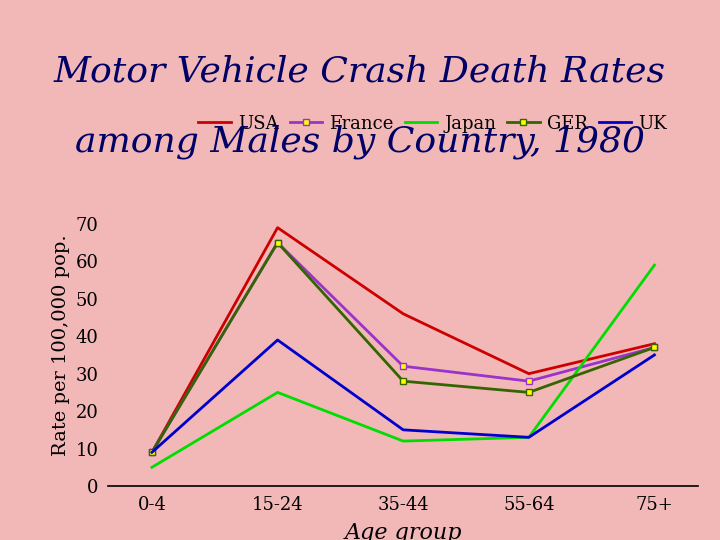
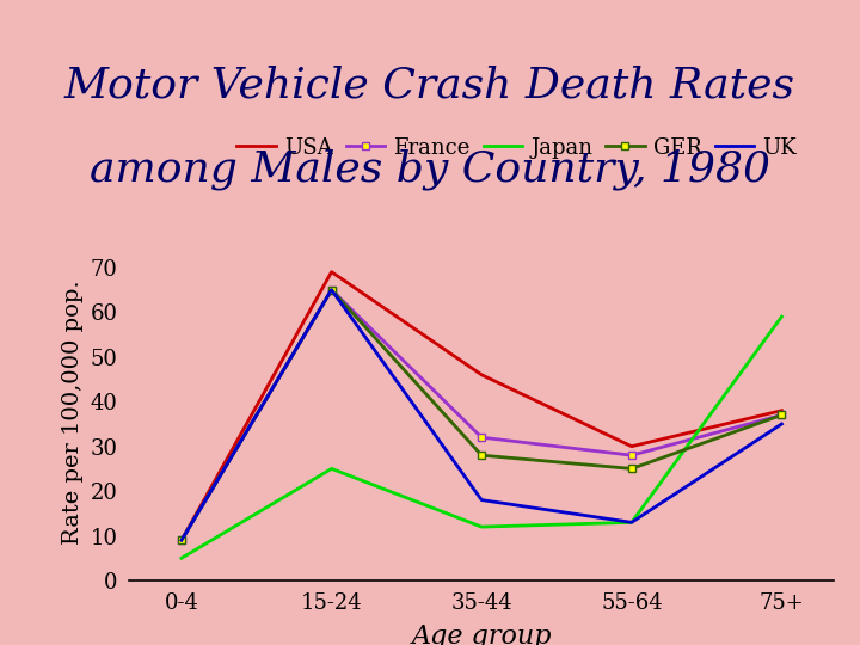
UK/15-24: 39 -> 65
UK/35-44: 15 -> 18
